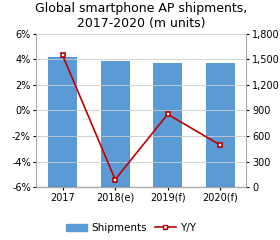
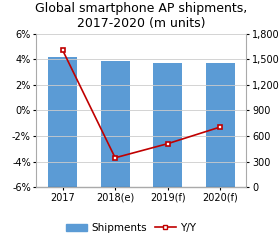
Y/Y/2017: 4.3% -> 4.7%
Y/Y/2018(e): -5.4% -> -3.7%
Y/Y/2019(f): -0.3% -> -2.6%
Y/Y/2020(f): -2.7% -> -1.3%
